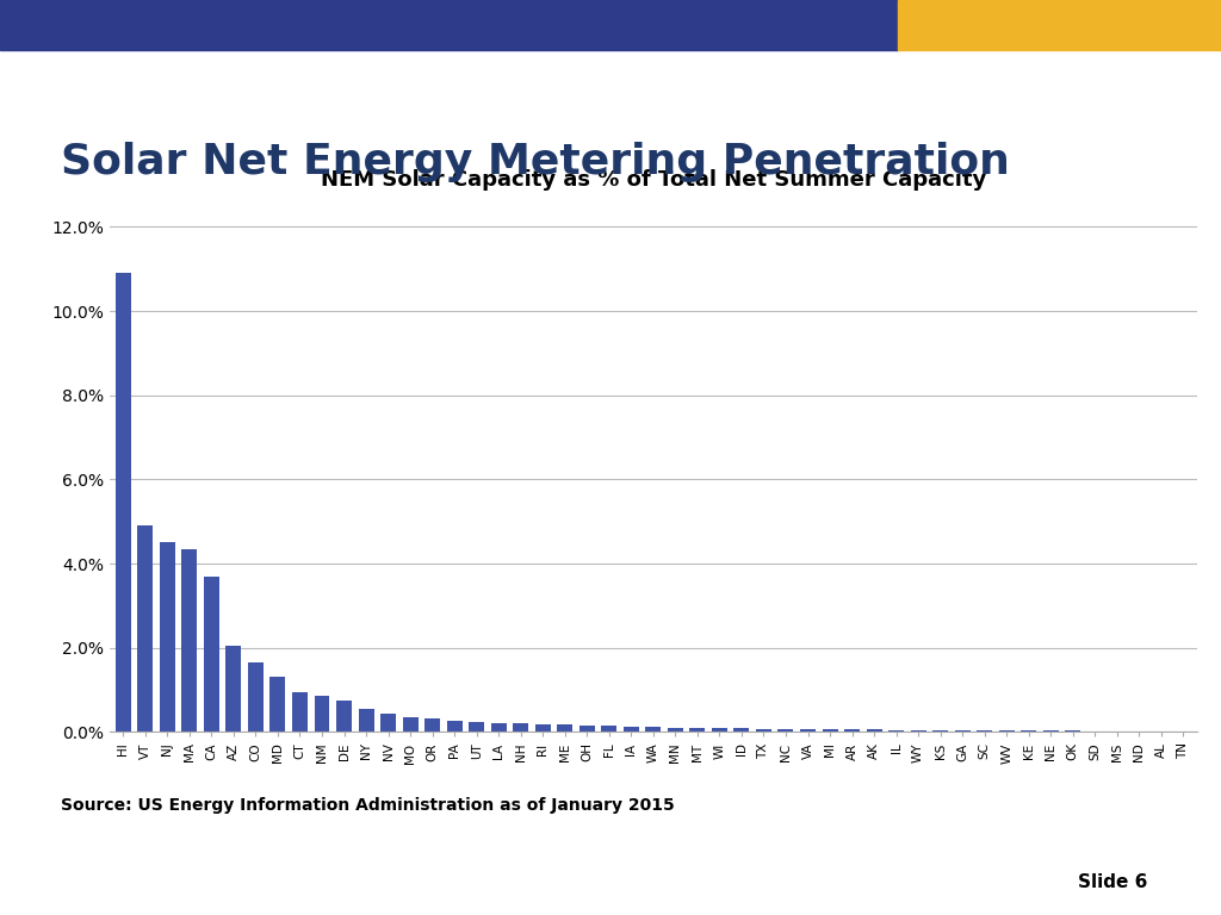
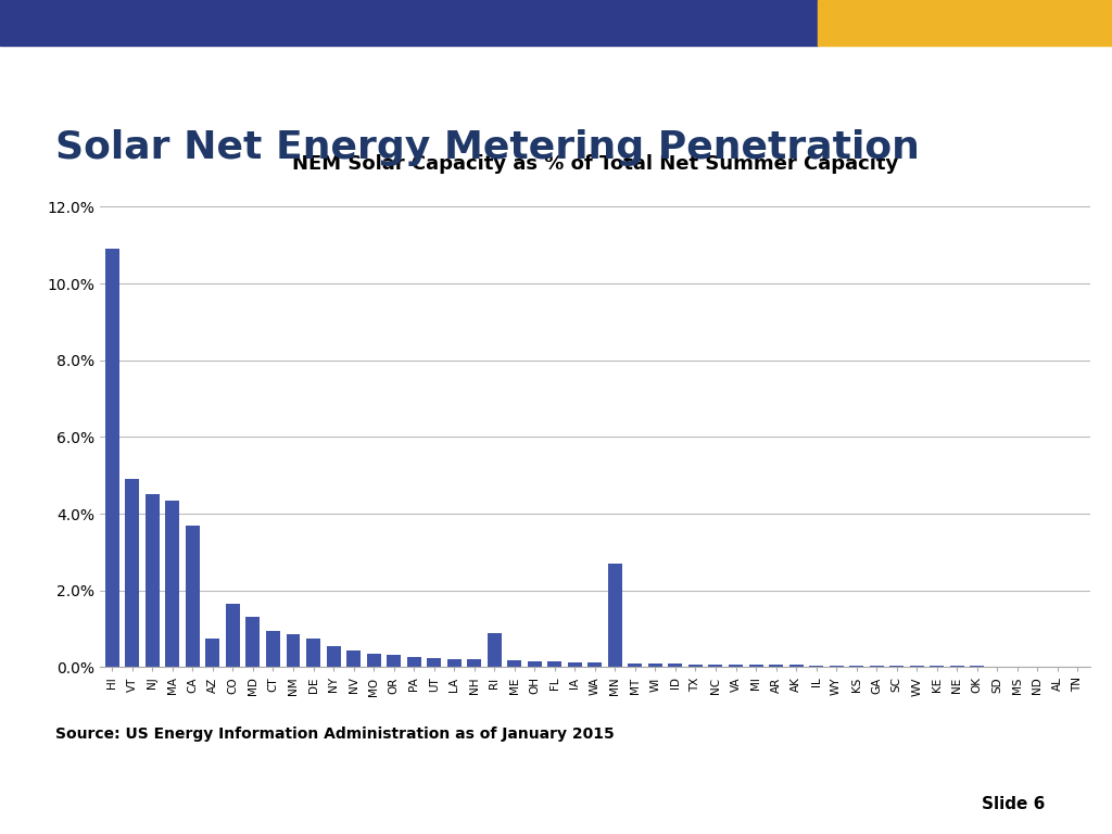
AZ: 2.05% -> 0.75%
RI: 0.18% -> 0.90%
MN: 0.11% -> 2.70%
